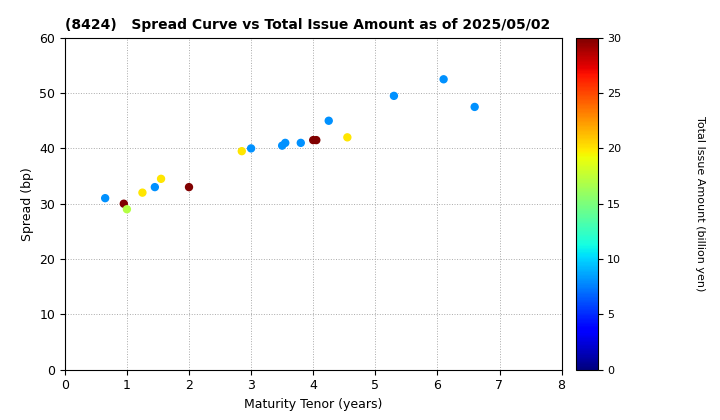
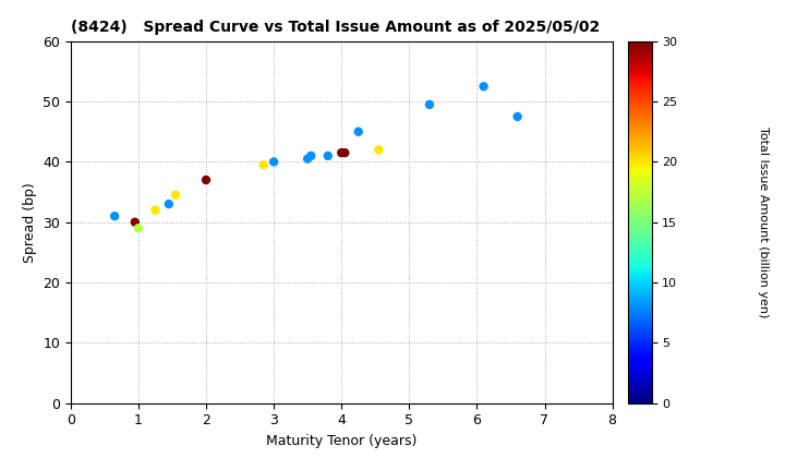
2: 33.0 -> 37.0
